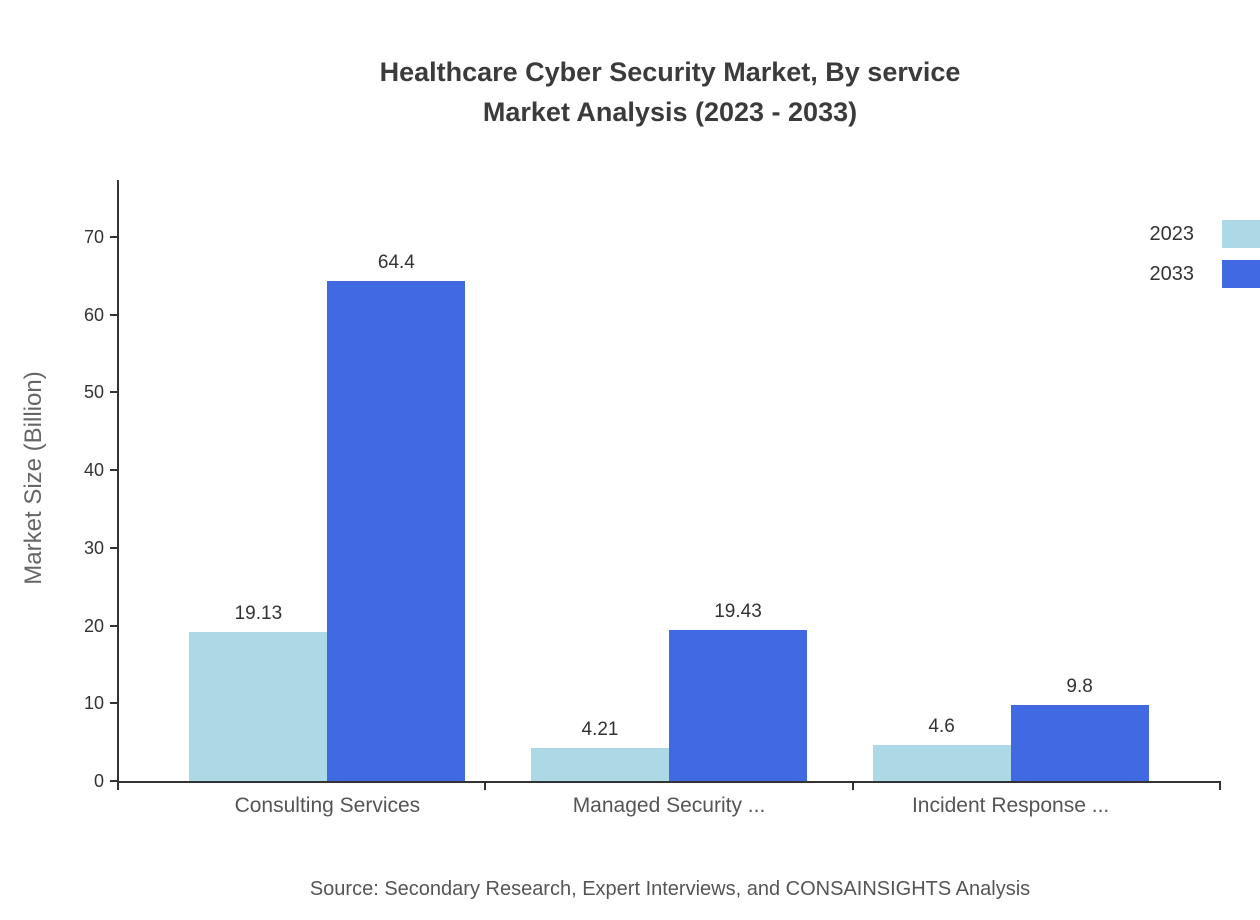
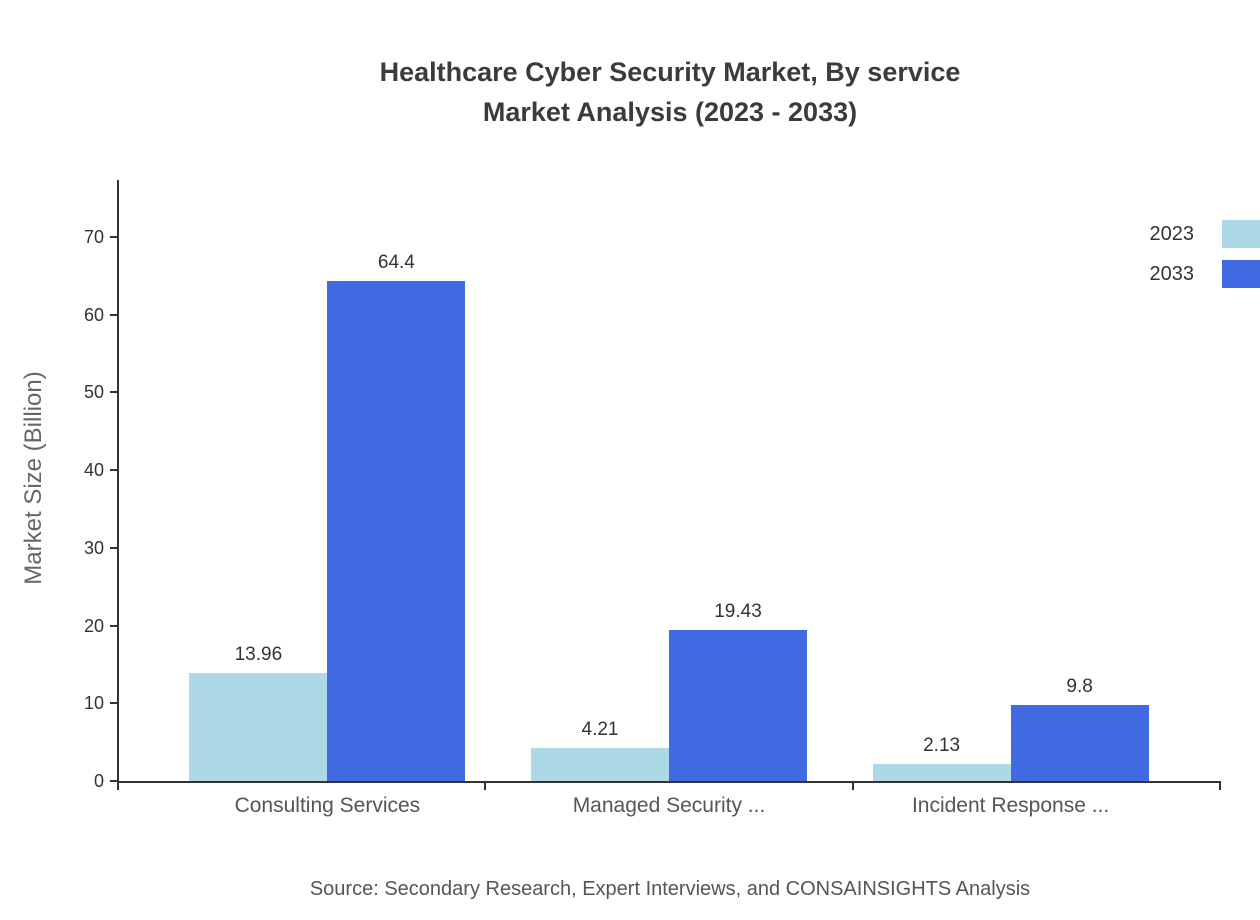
2023/Consulting Services: 19.13 -> 13.96
2023/Incident Response ...: 4.6 -> 2.13
